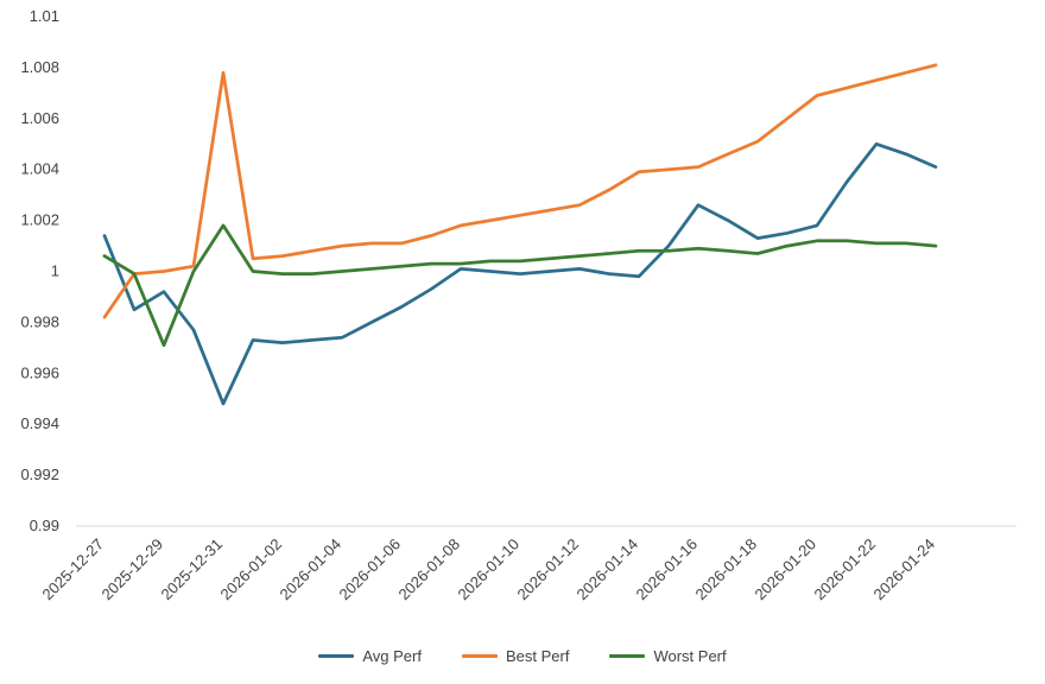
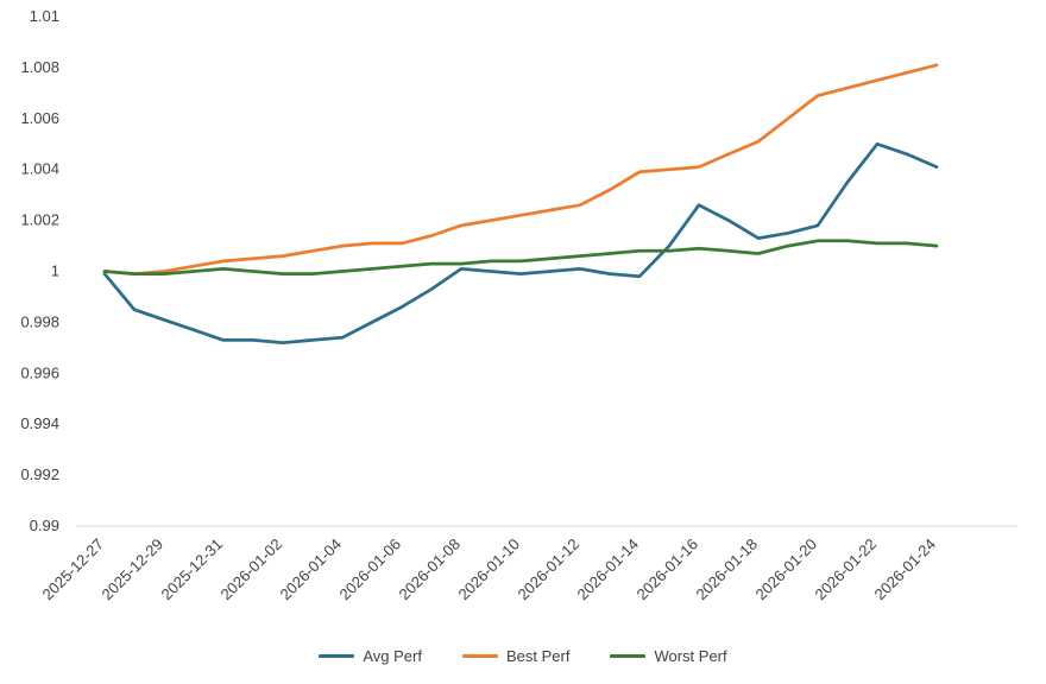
Avg Perf/2025-12-27: 1.0014 -> 0.9999
Best Perf/2025-12-27: 0.9982 -> 1.0000
Worst Perf/2025-12-27: 1.0006 -> 1.0000
Avg Perf/2025-12-29: 0.9992 -> 0.9981
Worst Perf/2025-12-29: 0.9971 -> 0.9999
Avg Perf/2025-12-31: 0.9948 -> 0.9973
Best Perf/2025-12-31: 1.0078 -> 1.0004
Worst Perf/2025-12-31: 1.0018 -> 1.0001
